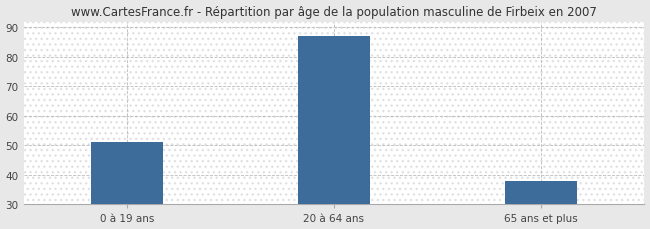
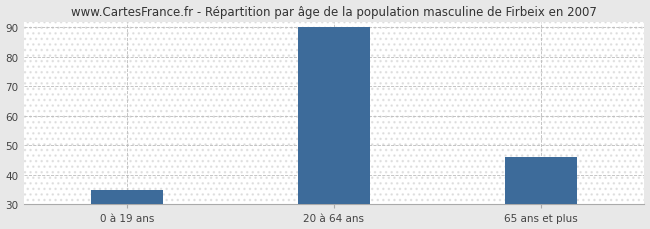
0 à 19 ans: 51 -> 35
20 à 64 ans: 87 -> 90
65 ans et plus: 38 -> 46
